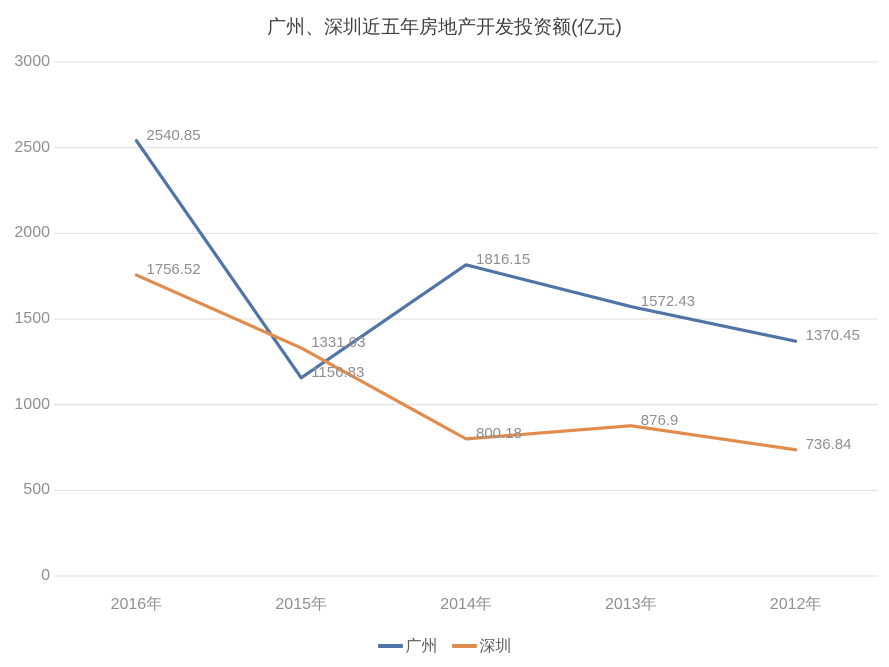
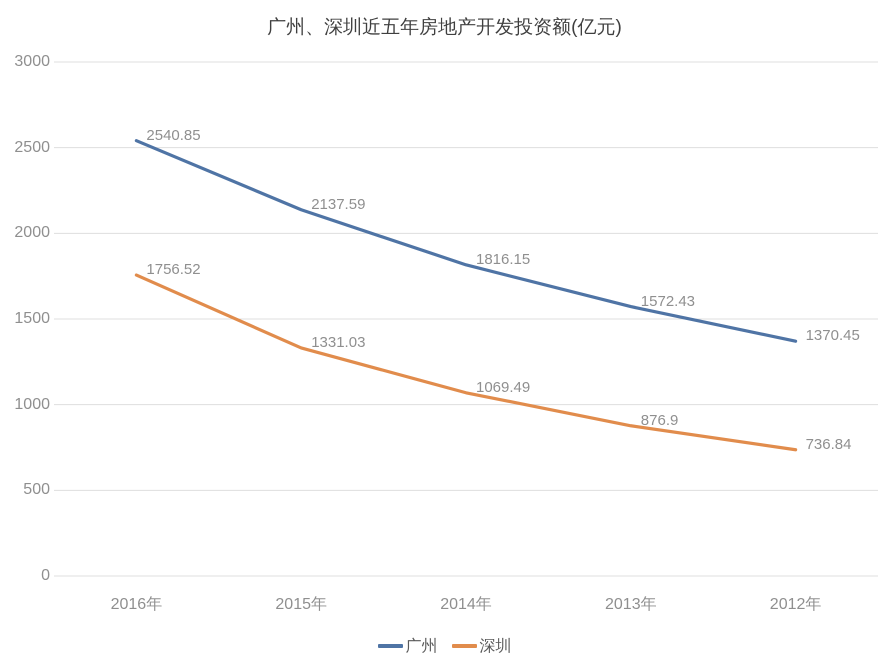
广州/2015年: 1156.83 -> 2137.59
深圳/2014年: 800.18 -> 1069.49
